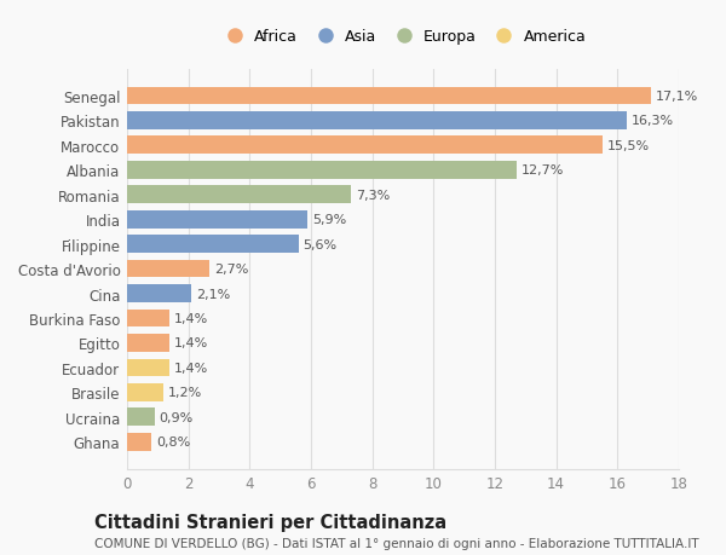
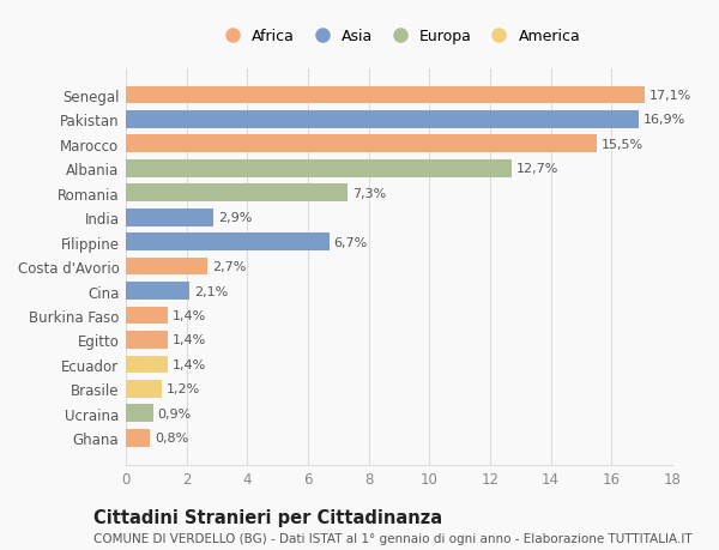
Pakistan: 16,3% -> 16,9%
India: 5,9% -> 2,9%
Filippine: 5,6% -> 6,7%
